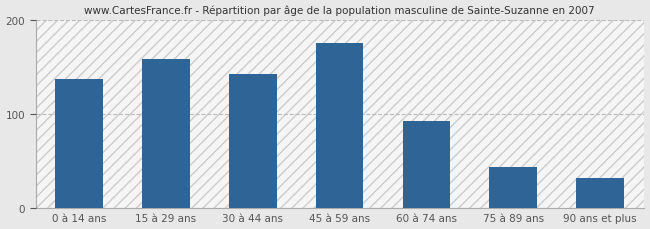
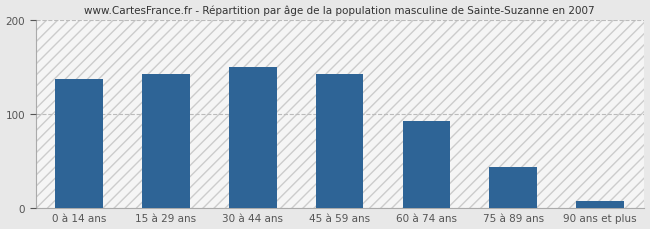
15 à 29 ans: 158 -> 142
30 à 44 ans: 142 -> 150
45 à 59 ans: 176 -> 143
90 ans et plus: 32 -> 7
